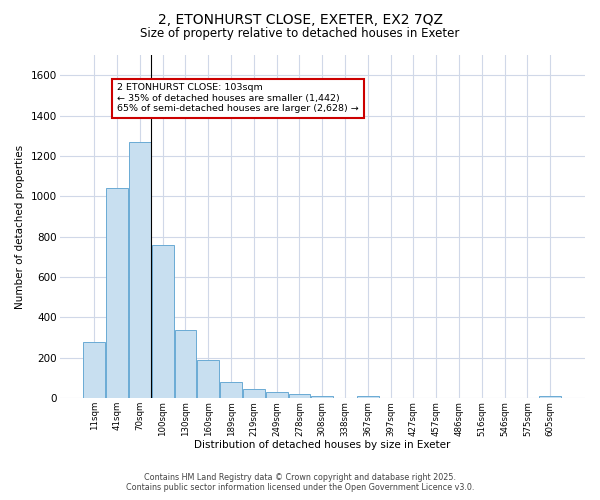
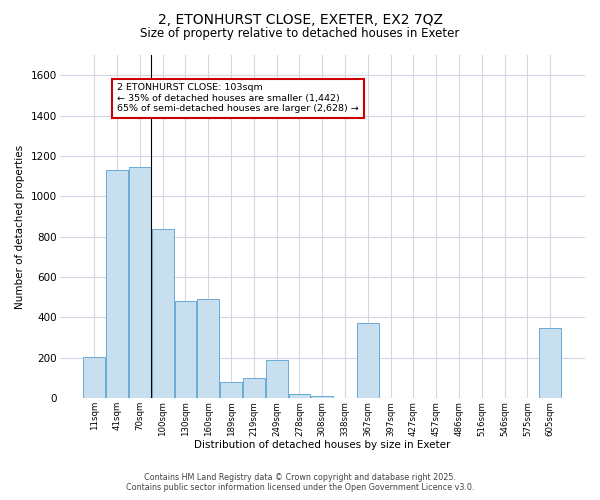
11sqm: 280 -> 205
41sqm: 1040 -> 1130
70sqm: 1270 -> 1145
100sqm: 760 -> 840
130sqm: 340 -> 480
160sqm: 190 -> 490
219sqm: 45 -> 100
249sqm: 30 -> 190
367sqm: 10 -> 370
605sqm: 10 -> 350
